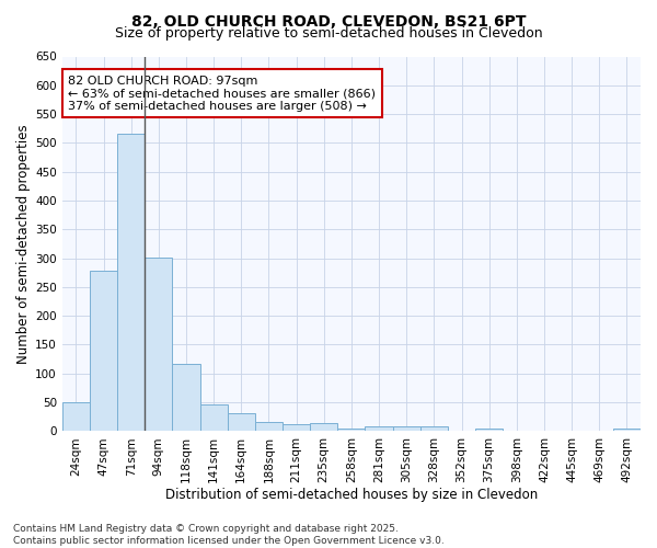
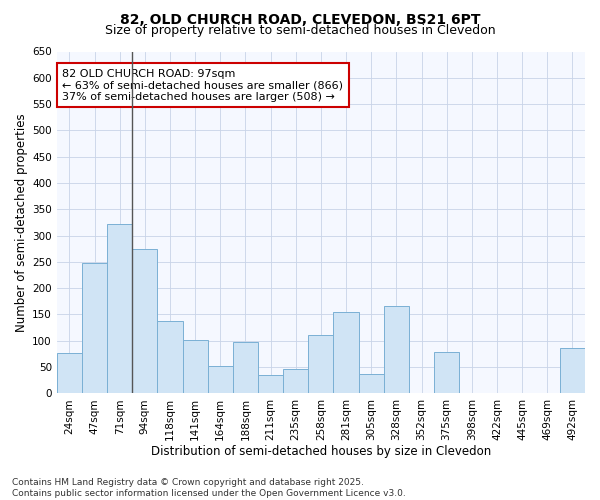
24sqm: 51 -> 76
47sqm: 278 -> 248
71sqm: 515 -> 322
94sqm: 301 -> 274
118sqm: 116 -> 138
141sqm: 47 -> 102
164sqm: 31 -> 52
188sqm: 16 -> 98
211sqm: 13 -> 34
235sqm: 14 -> 46
258sqm: 5 -> 110
281sqm: 9 -> 154
305sqm: 9 -> 36
328sqm: 8 -> 166
375sqm: 4 -> 78
492sqm: 5 -> 86
